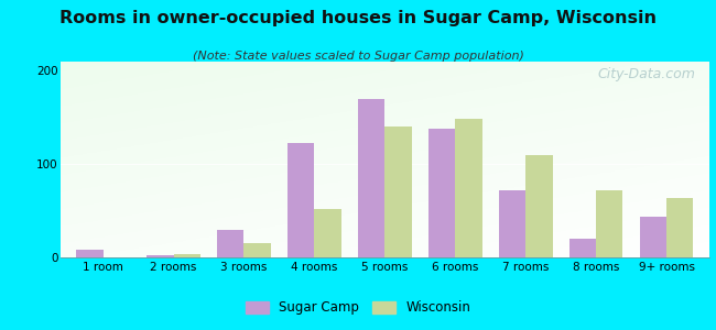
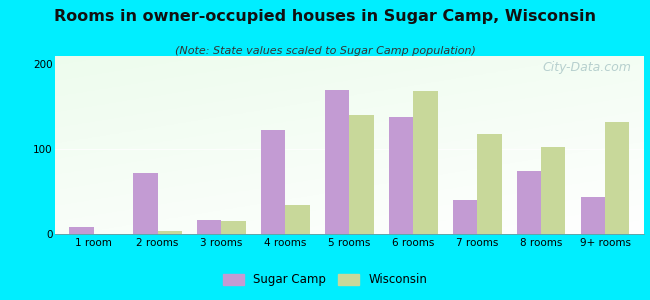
Sugar Camp/2 rooms: 2 -> 72
Sugar Camp/3 rooms: 30 -> 16
Wisconsin/4 rooms: 52 -> 34
Wisconsin/6 rooms: 148 -> 168
Sugar Camp/7 rooms: 72 -> 40
Wisconsin/7 rooms: 110 -> 118
Sugar Camp/8 rooms: 20 -> 74
Wisconsin/8 rooms: 72 -> 102
Wisconsin/9+ rooms: 63 -> 132
